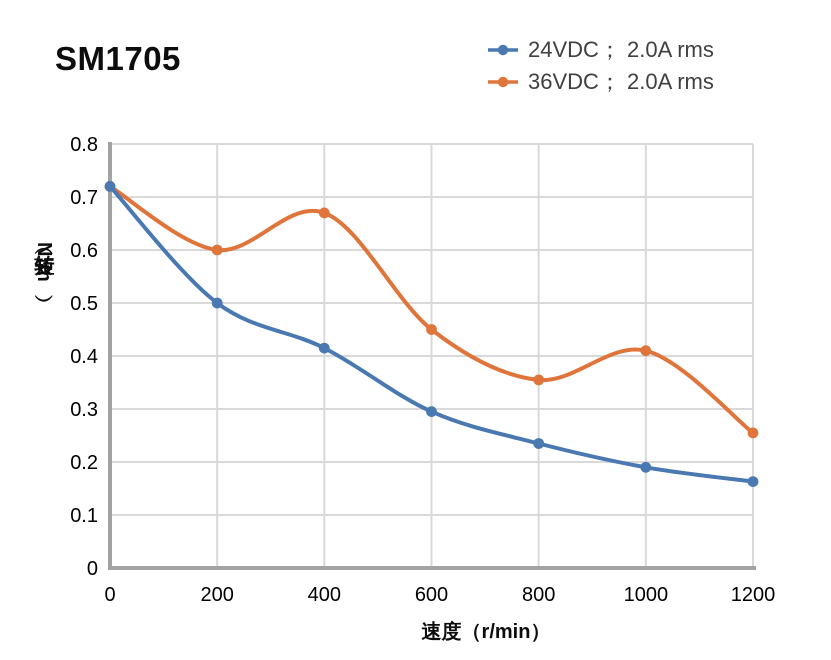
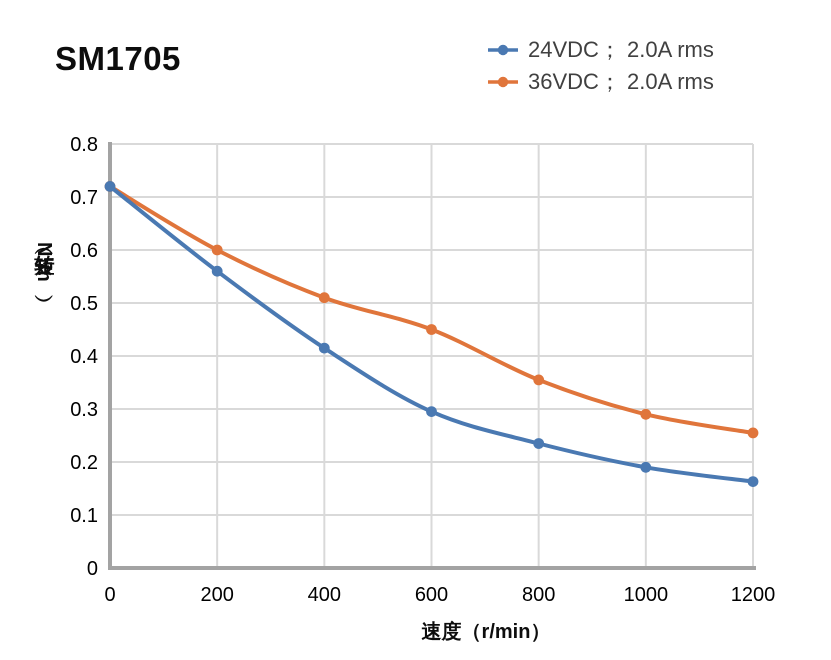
24VDC； 2.0A rms/200: 0.50 -> 0.56
36VDC； 2.0A rms/400: 0.67 -> 0.51
36VDC； 2.0A rms/1000: 0.41 -> 0.29
